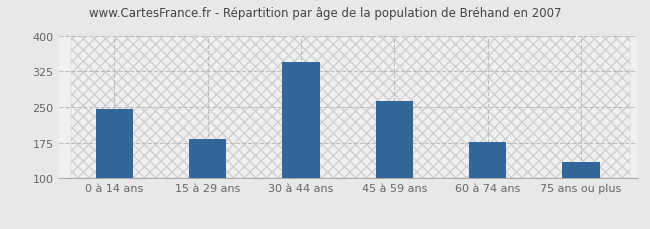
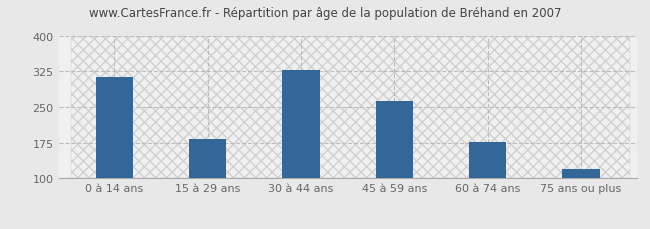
0 à 14 ans: 245 -> 313
30 à 44 ans: 345 -> 328
75 ans ou plus: 135 -> 120
